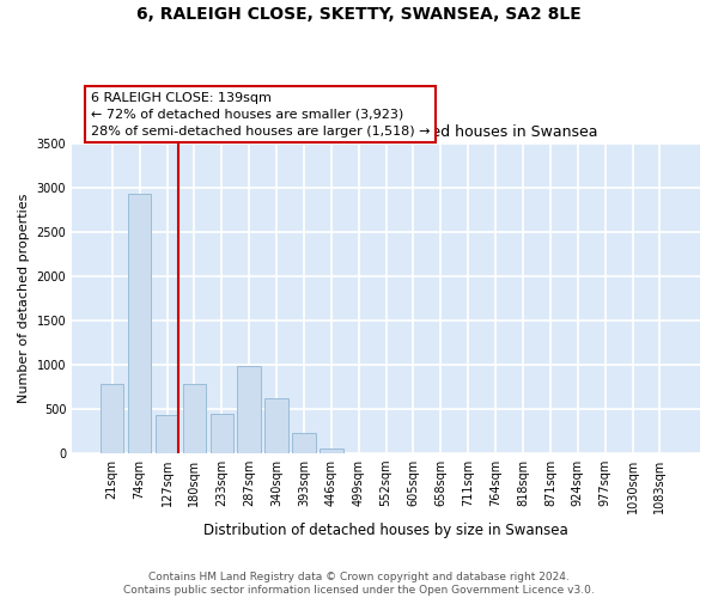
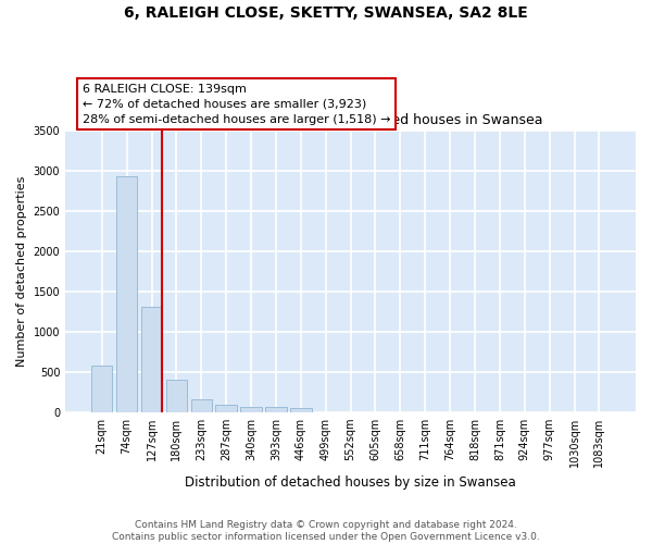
21sqm: 780 -> 580
127sqm: 420 -> 1310
180sqm: 780 -> 400
233sqm: 440 -> 160
287sqm: 980 -> 90
340sqm: 620 -> 60
393sqm: 220 -> 60
